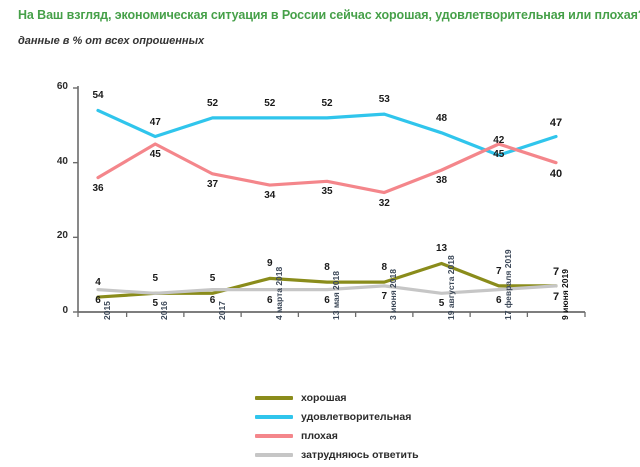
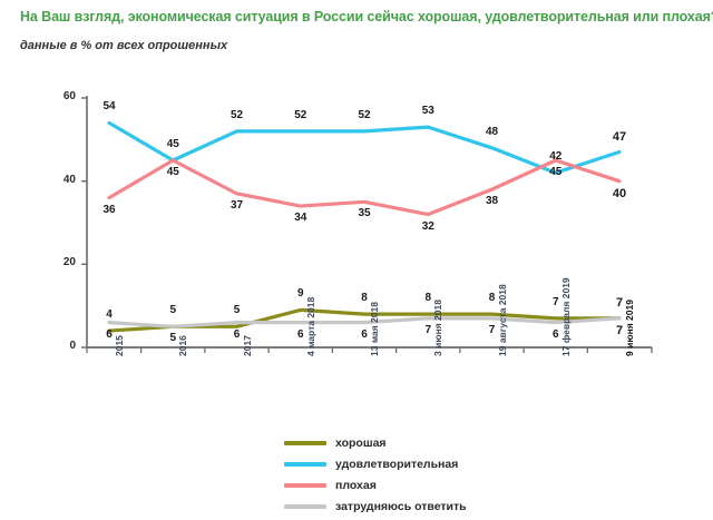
удовлетворительная/2016: 47 -> 45
хорошая/19 августа 2018: 13 -> 8
затрудняюсь ответить/19 августа 2018: 5 -> 7
